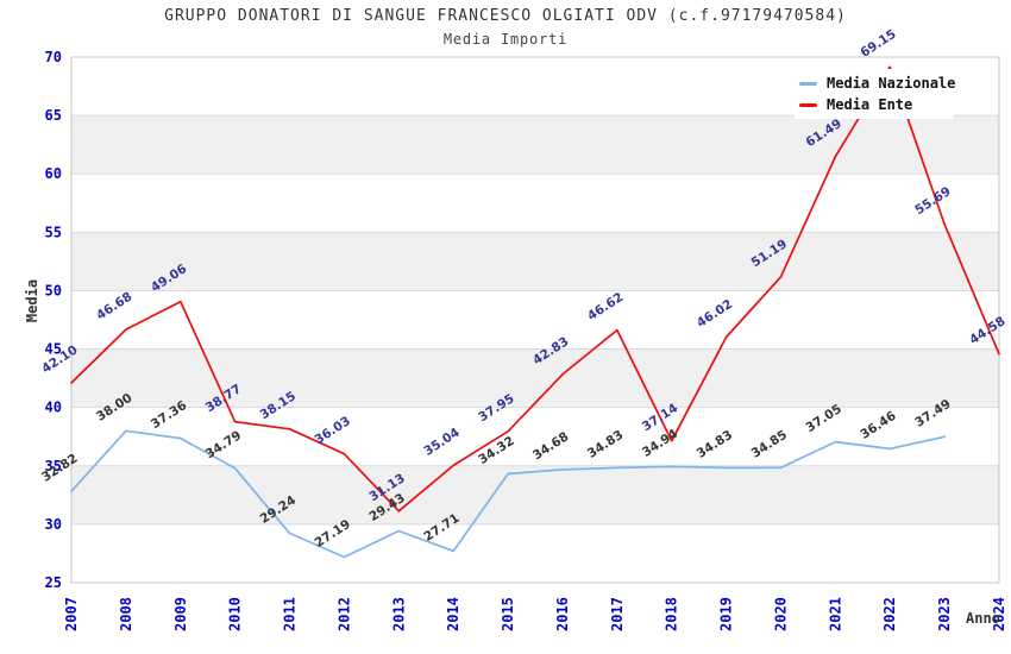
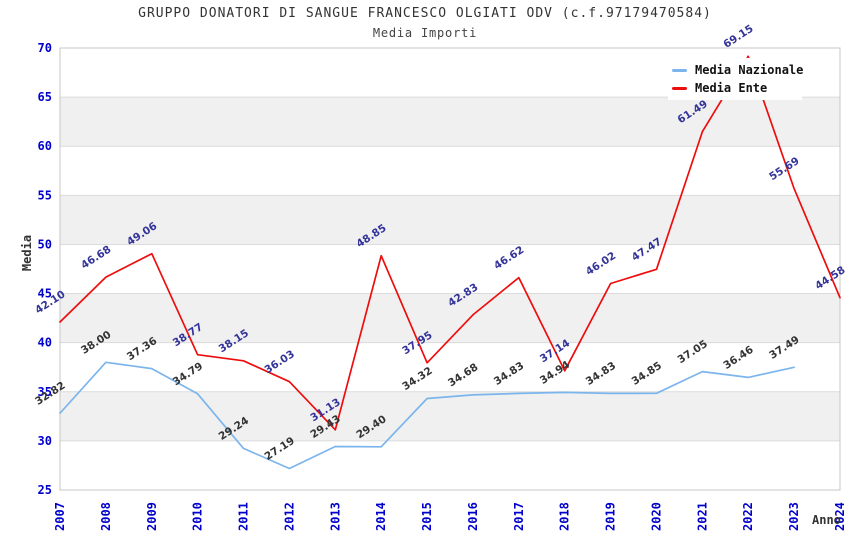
Media Nazionale/2014: 27.71 -> 29.40
Media Ente/2014: 35.04 -> 48.85
Media Ente/2020: 51.19 -> 47.47
